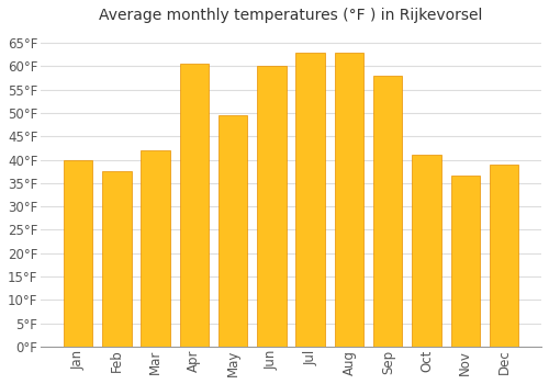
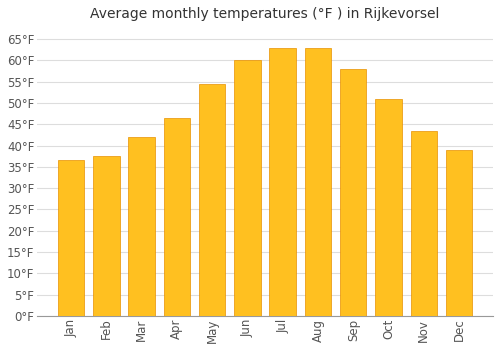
Jan: 40.0°F -> 36.5°F
Apr: 60.5°F -> 46.5°F
May: 49.5°F -> 54.5°F
Oct: 41.0°F -> 51.0°F
Nov: 36.5°F -> 43.5°F
